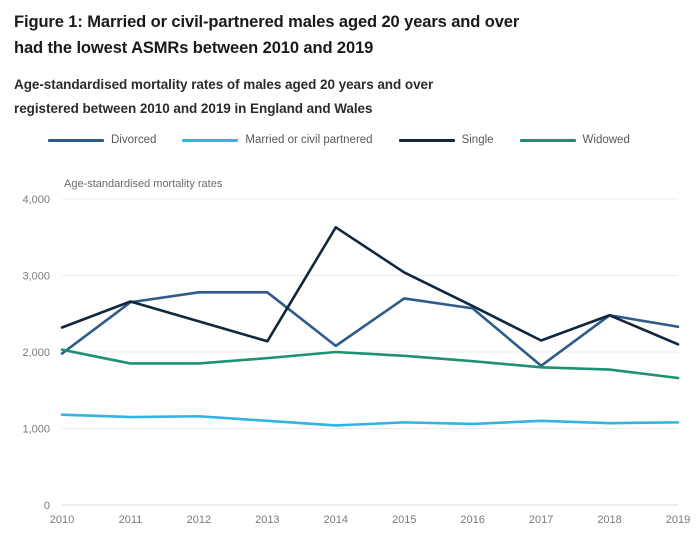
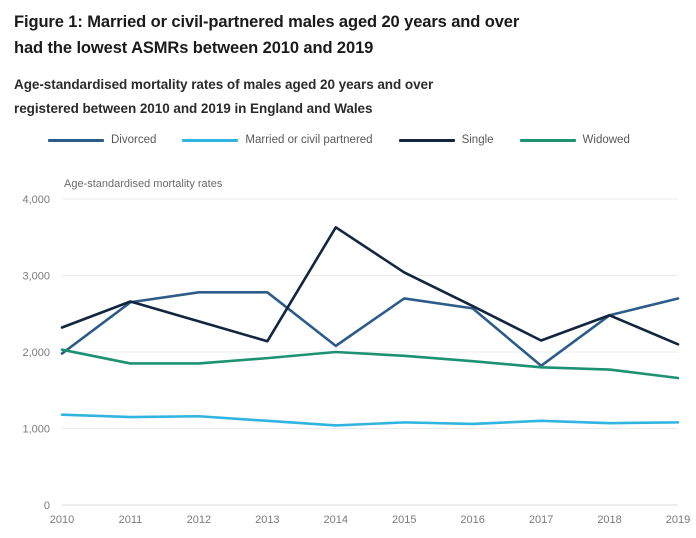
Divorced/2019: 2300 -> 2700
